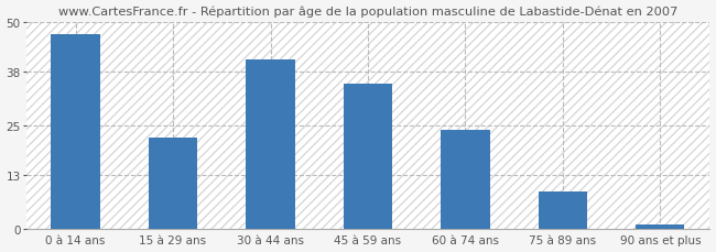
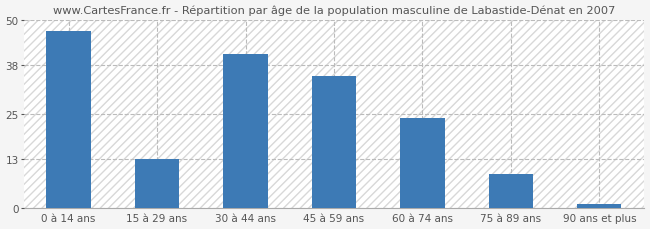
15 à 29 ans: 22 -> 13
